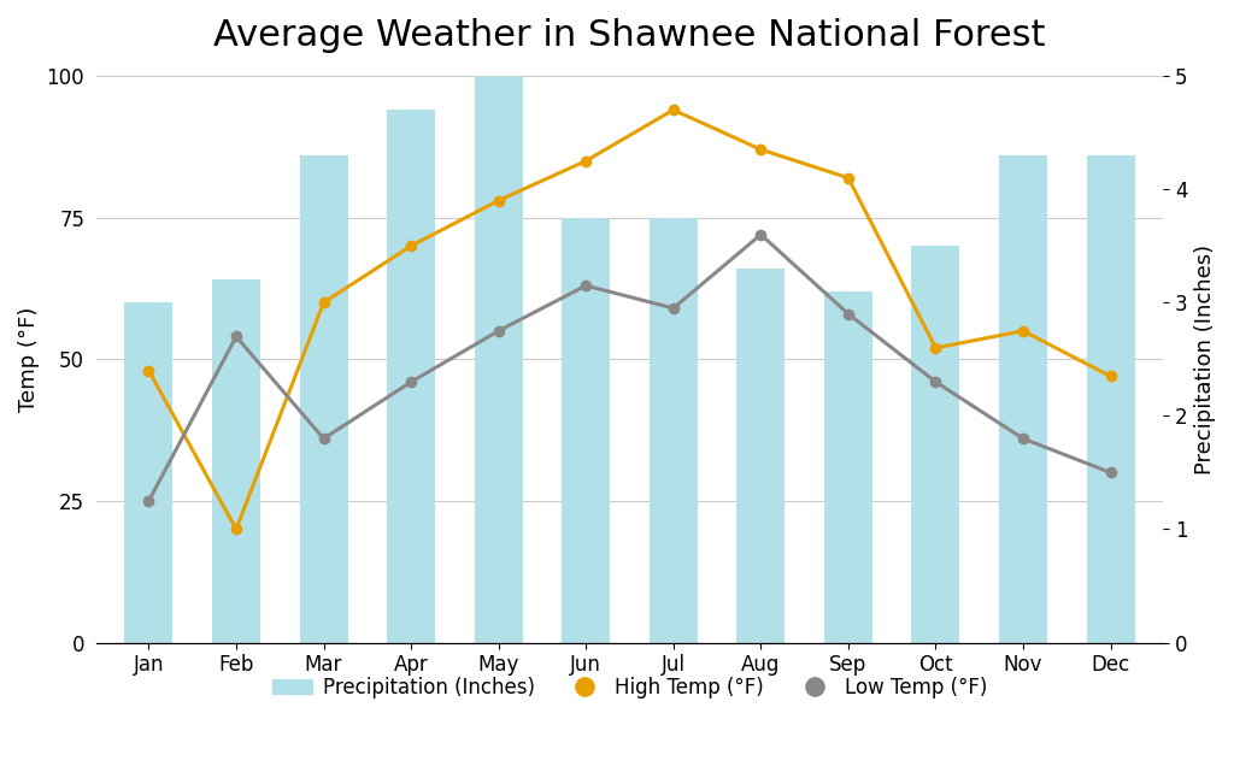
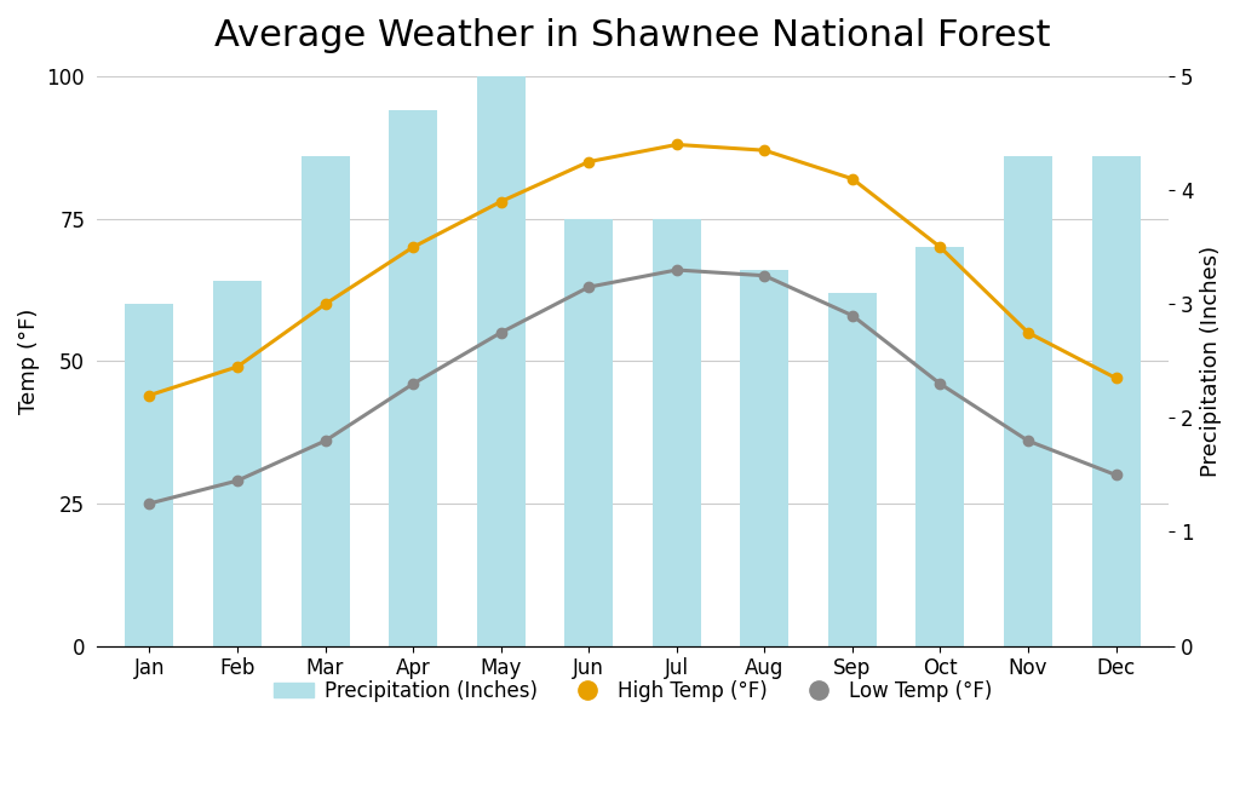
High Temp (°F)/Jan: 48 -> 44
High Temp (°F)/Feb: 20 -> 49
Low Temp (°F)/Feb: 54 -> 29
High Temp (°F)/Jul: 94 -> 88
Low Temp (°F)/Jul: 59 -> 66
Low Temp (°F)/Aug: 72 -> 65
High Temp (°F)/Oct: 52 -> 70
